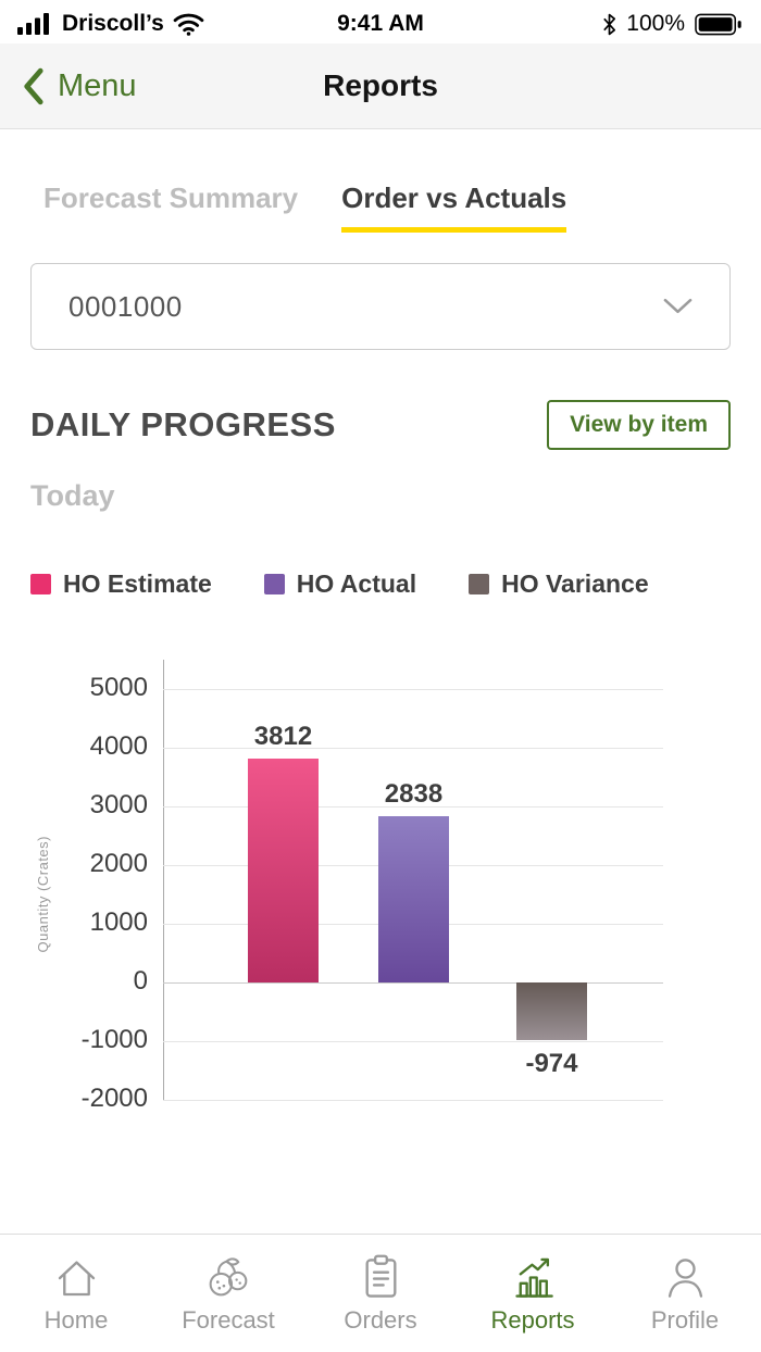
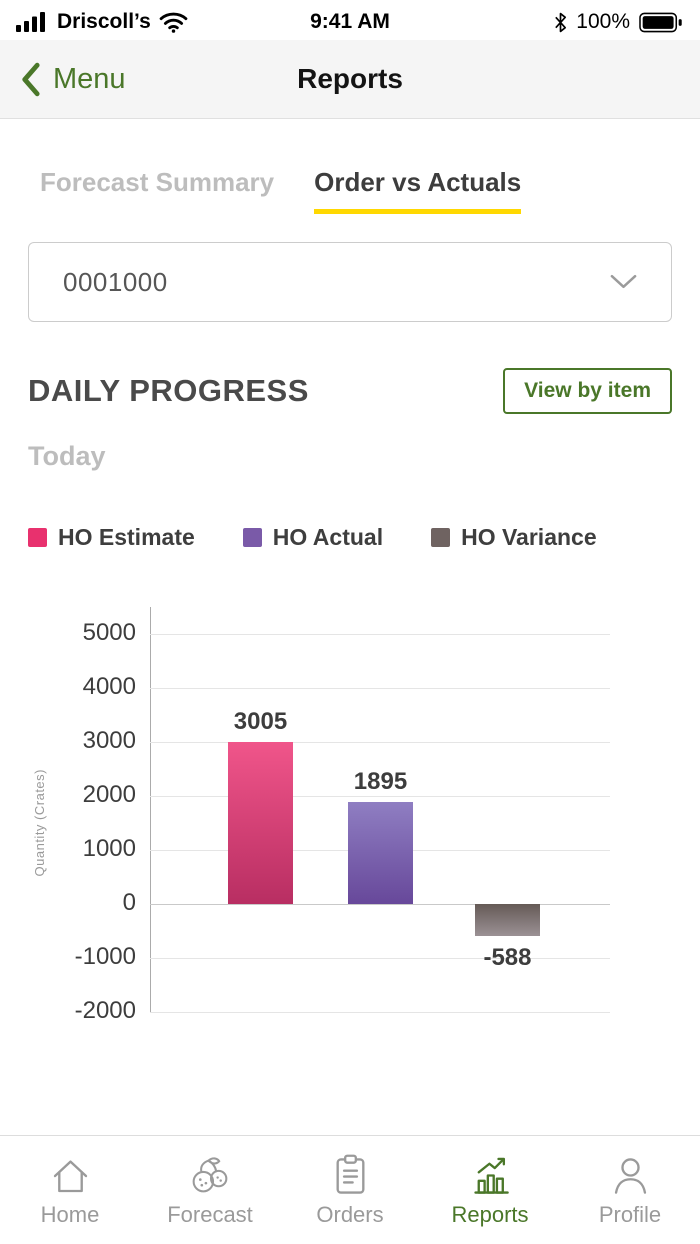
HO Estimate: 3812 -> 3005
HO Actual: 2838 -> 1895
HO Variance: -974 -> -588
